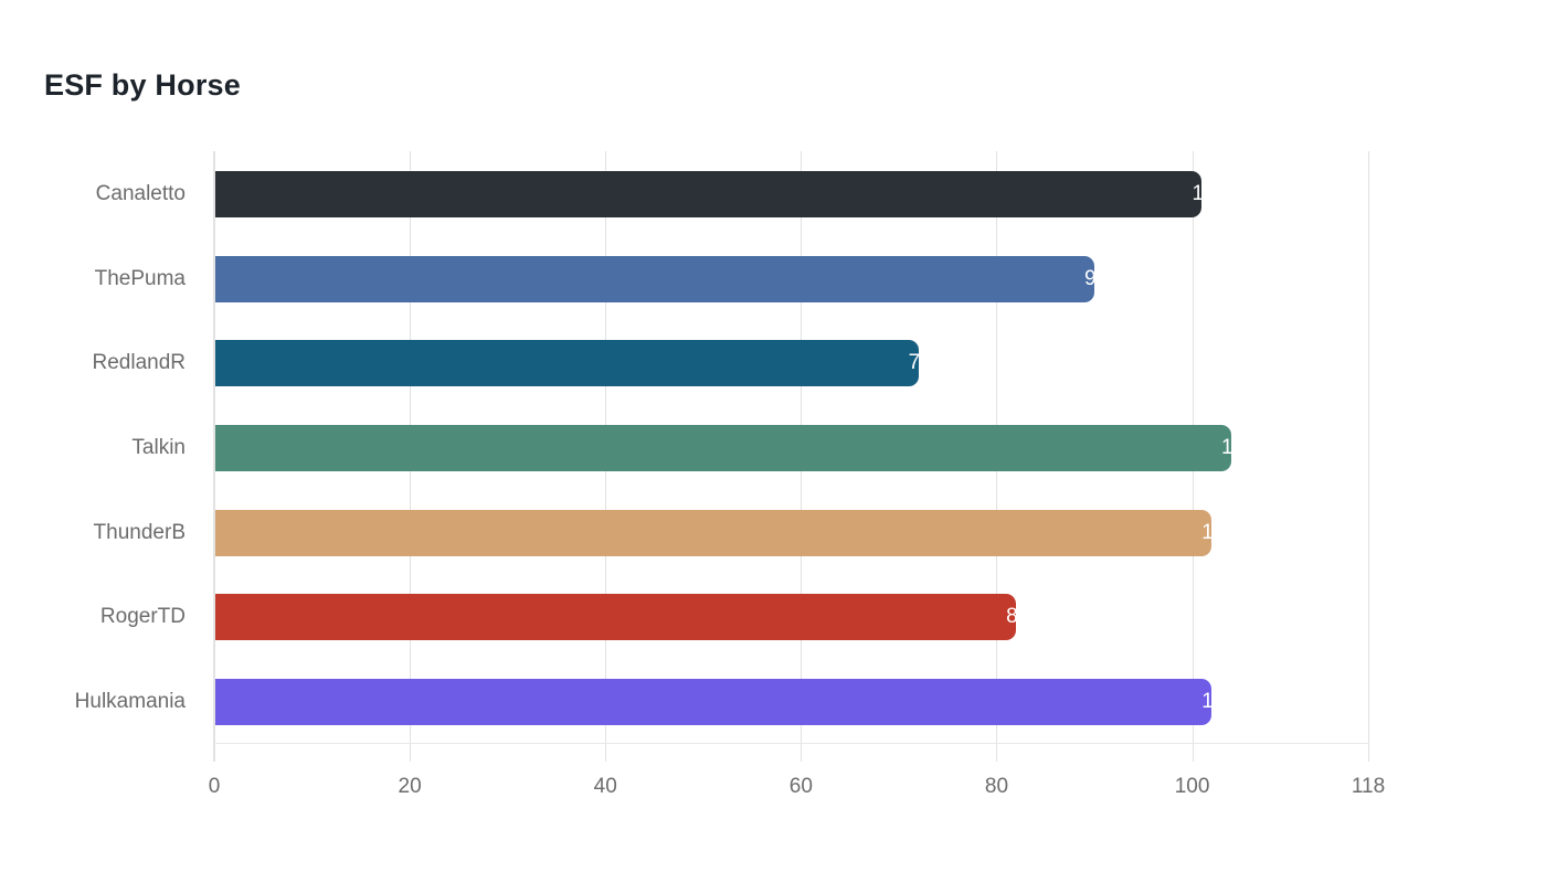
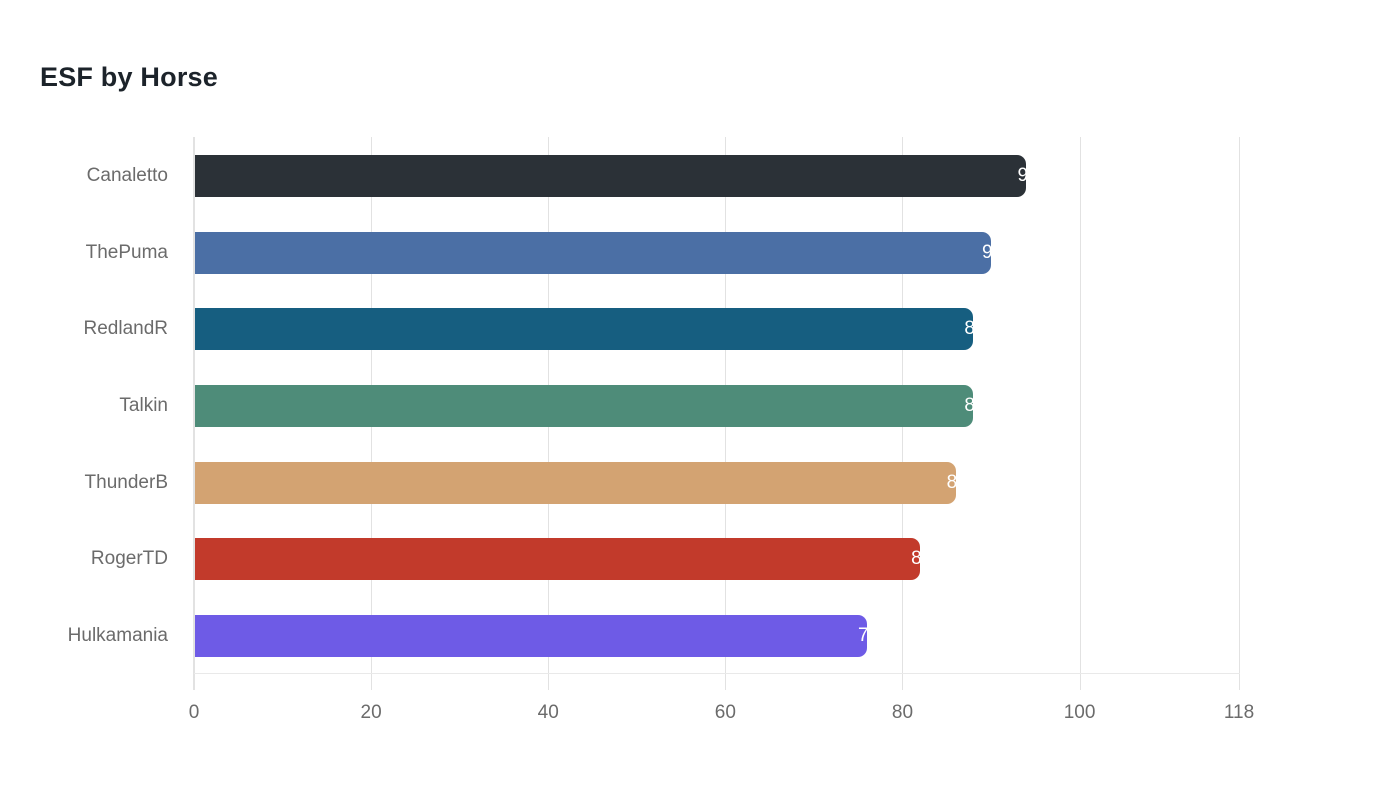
Canaletto: 101 -> 94
RedlandR: 72 -> 88
Talkin: 104 -> 88
ThunderB: 102 -> 86
Hulkamania: 102 -> 76
